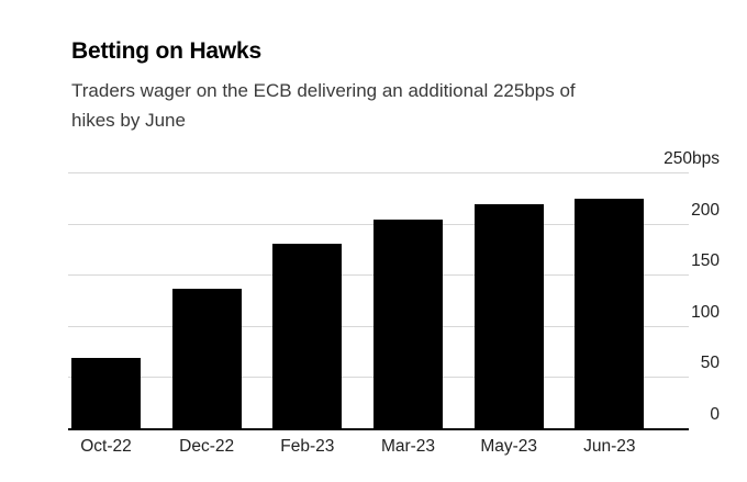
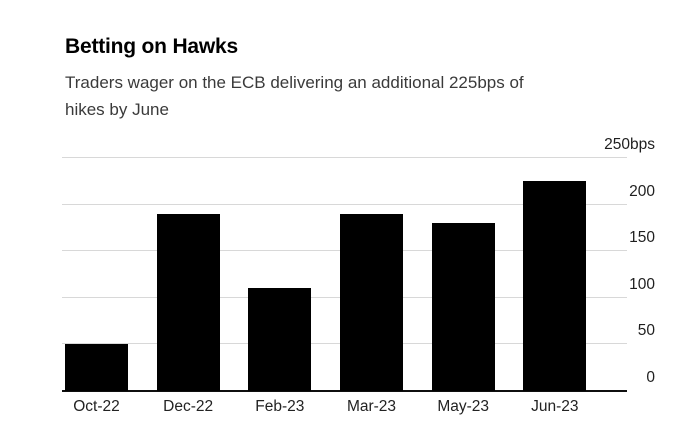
Oct-22: 70 -> 50
Dec-22: 140 -> 190
Feb-23: 180 -> 110
Mar-23: 200 -> 190
May-23: 220 -> 180
